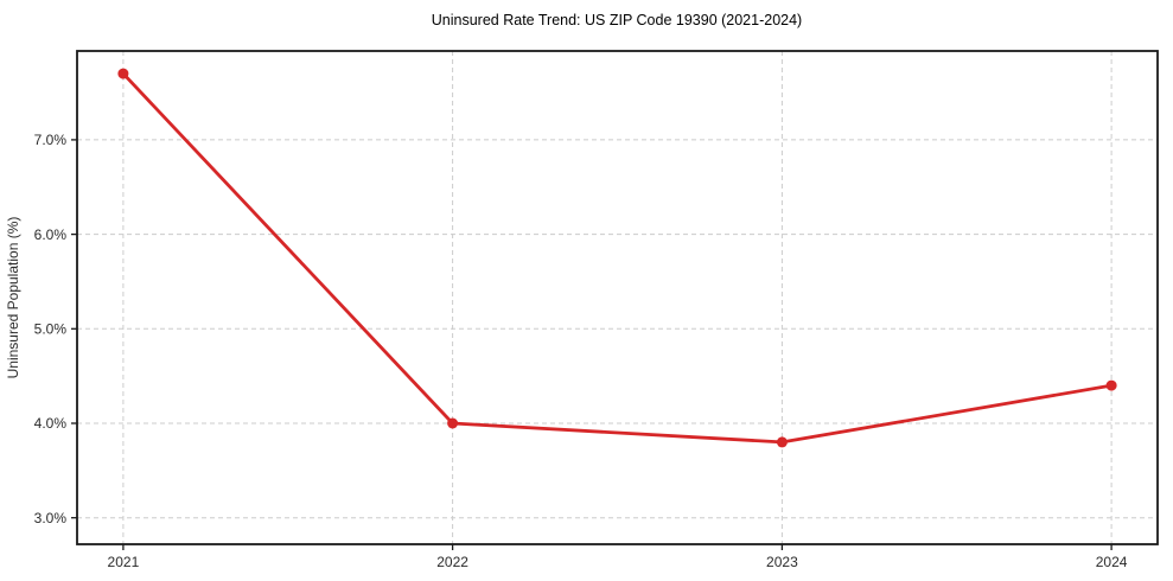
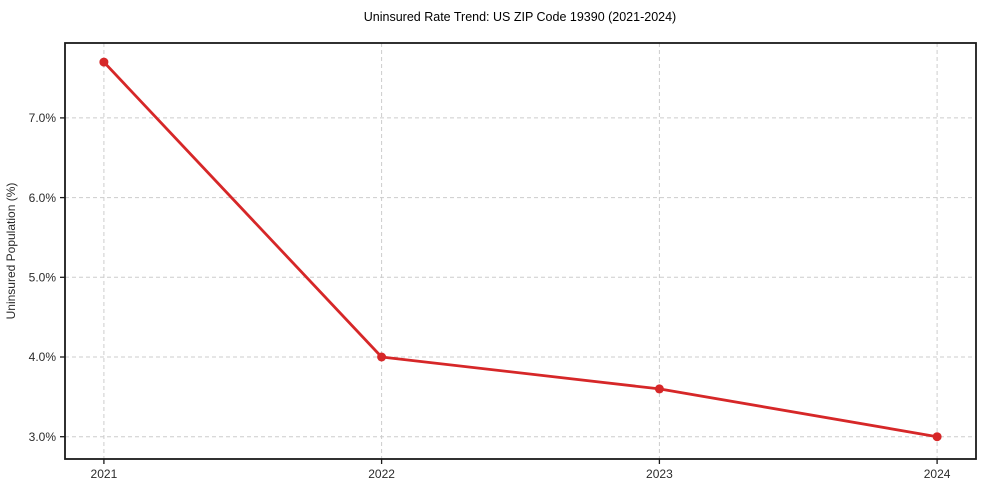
2023: 3.8% -> 3.6%
2024: 4.4% -> 3.0%
